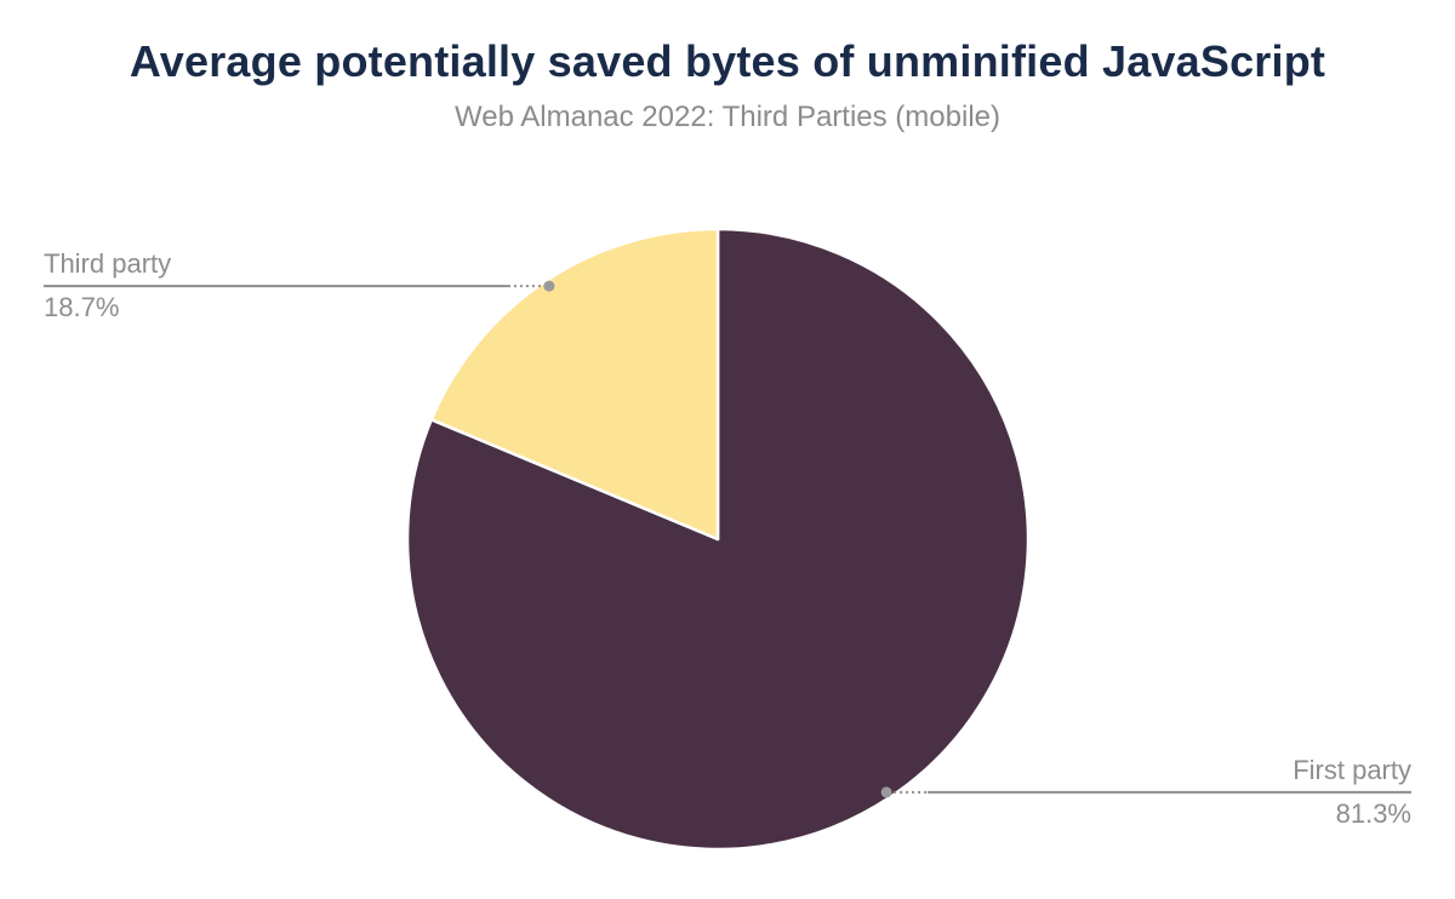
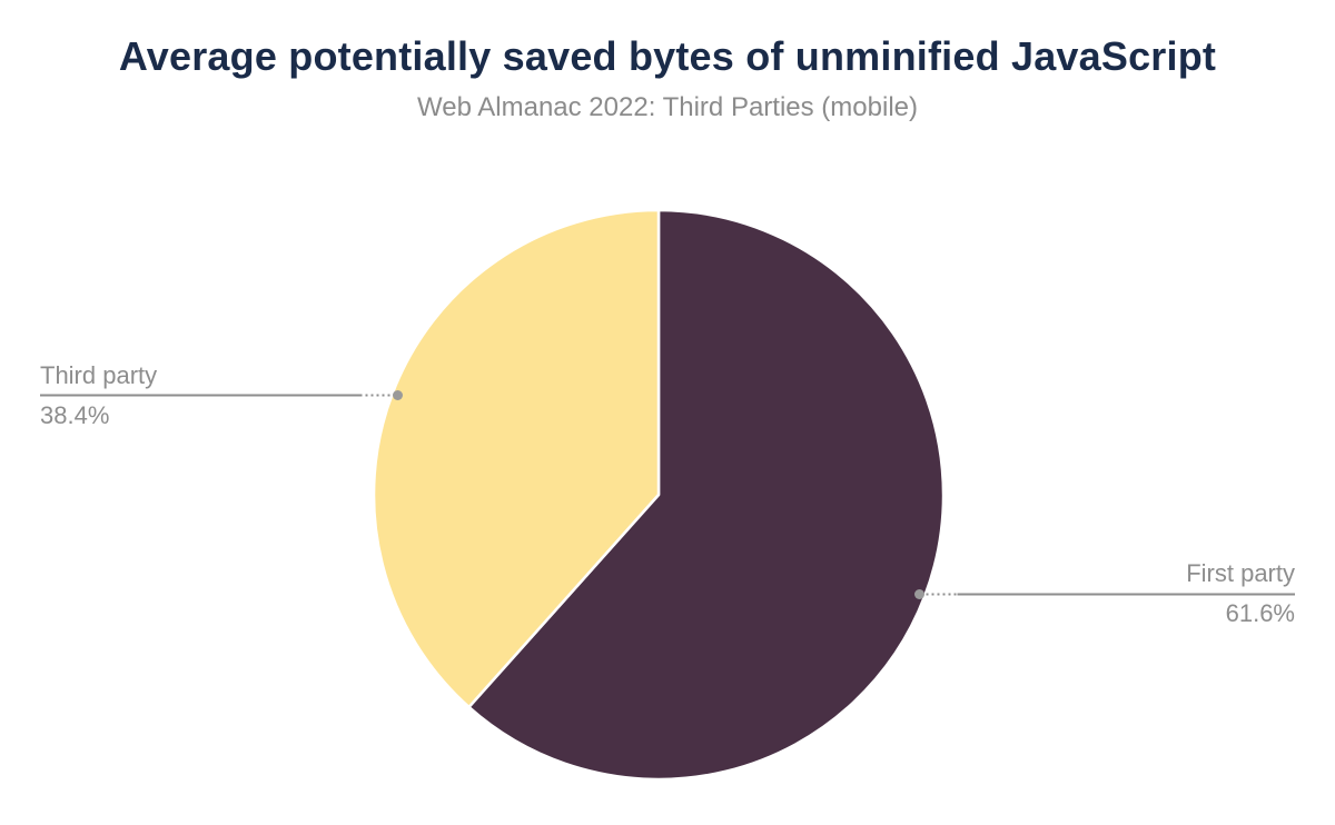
First party: 81.3% -> 61.6%
Third party: 18.7% -> 38.4%
